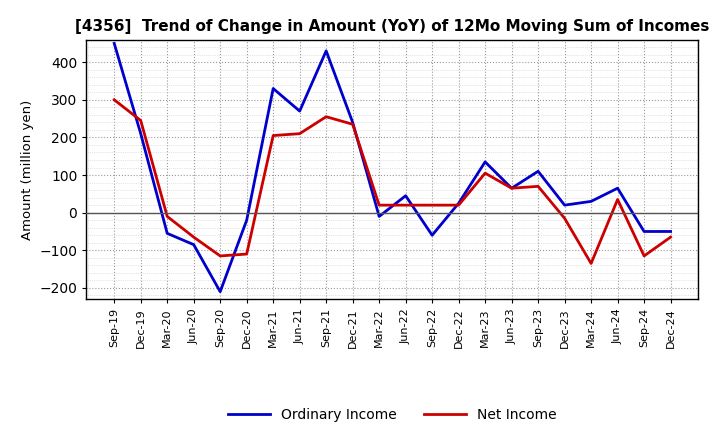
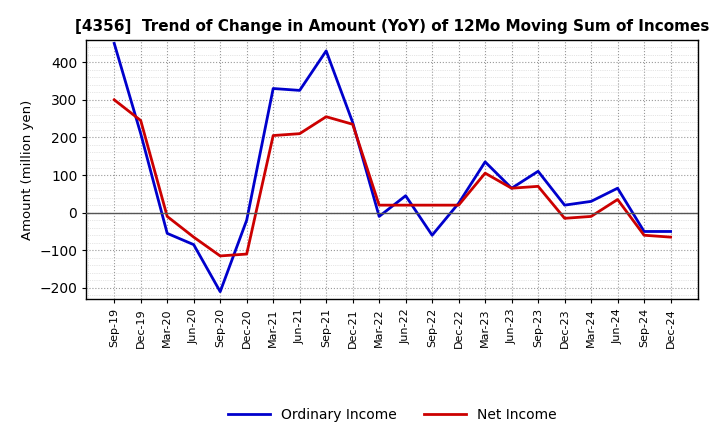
Ordinary Income/Jun-21: 270 -> 325
Net Income/Mar-24: -135 -> -10
Net Income/Sep-24: -115 -> -60
